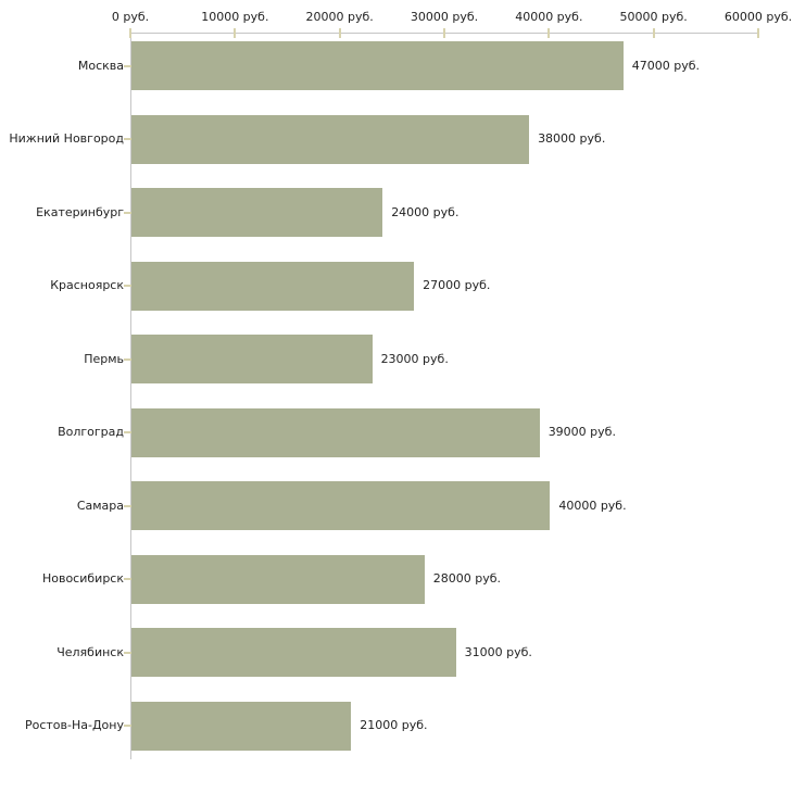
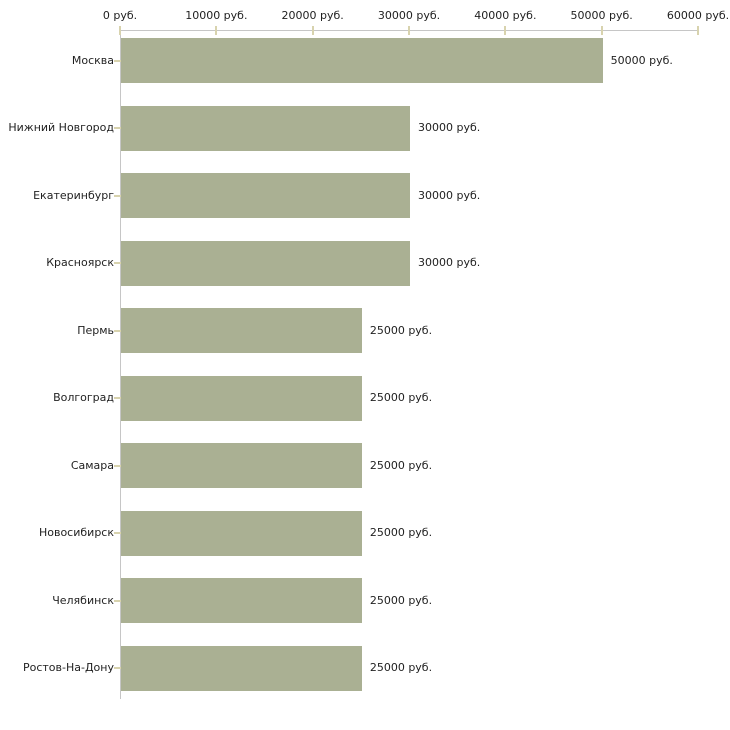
Москва: 47000 -> 50000
Нижний Новгород: 38000 -> 30000
Екатеринбург: 24000 -> 30000
Красноярск: 27000 -> 30000
Пермь: 23000 -> 25000
Волгоград: 39000 -> 25000
Самара: 40000 -> 25000
Новосибирск: 28000 -> 25000
Челябинск: 31000 -> 25000
Ростов-На-Дону: 21000 -> 25000
